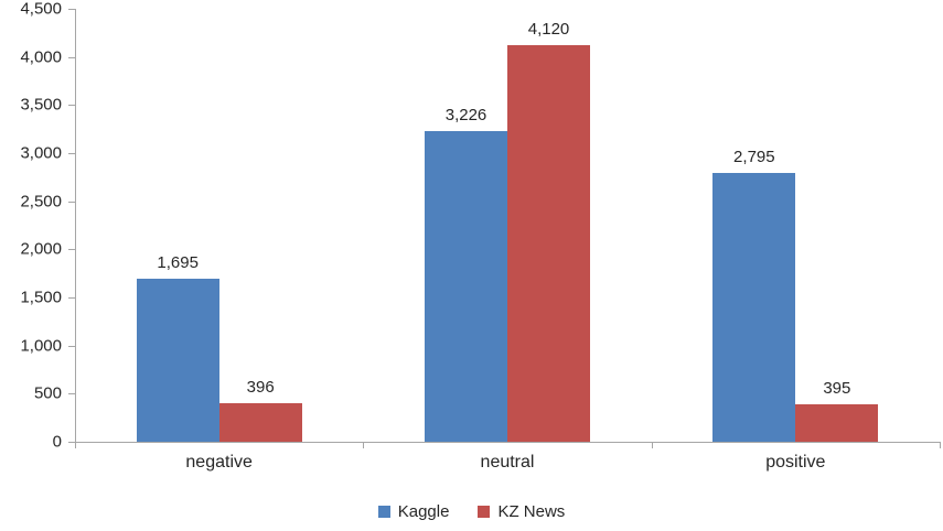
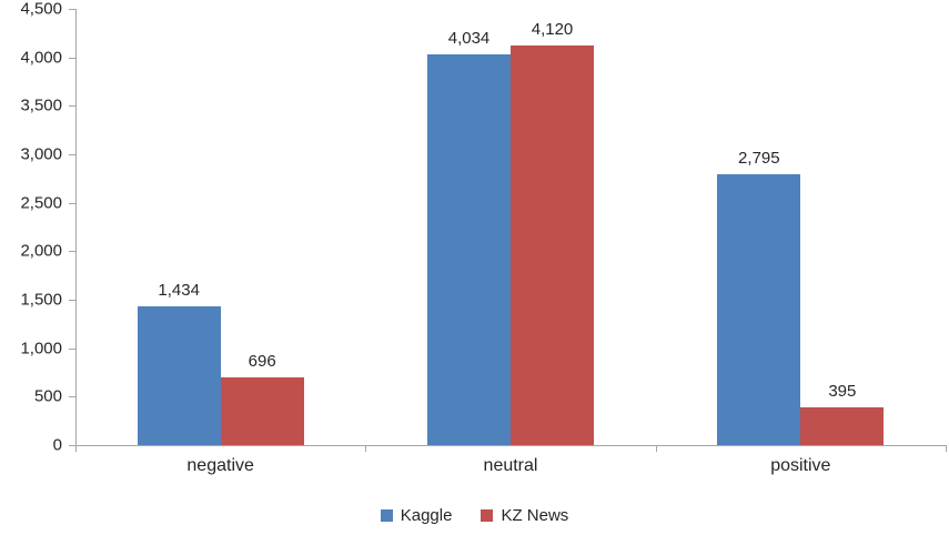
Kaggle/negative: 1,695 -> 1,434
KZ News/negative: 396 -> 696
Kaggle/neutral: 3,226 -> 4,034
